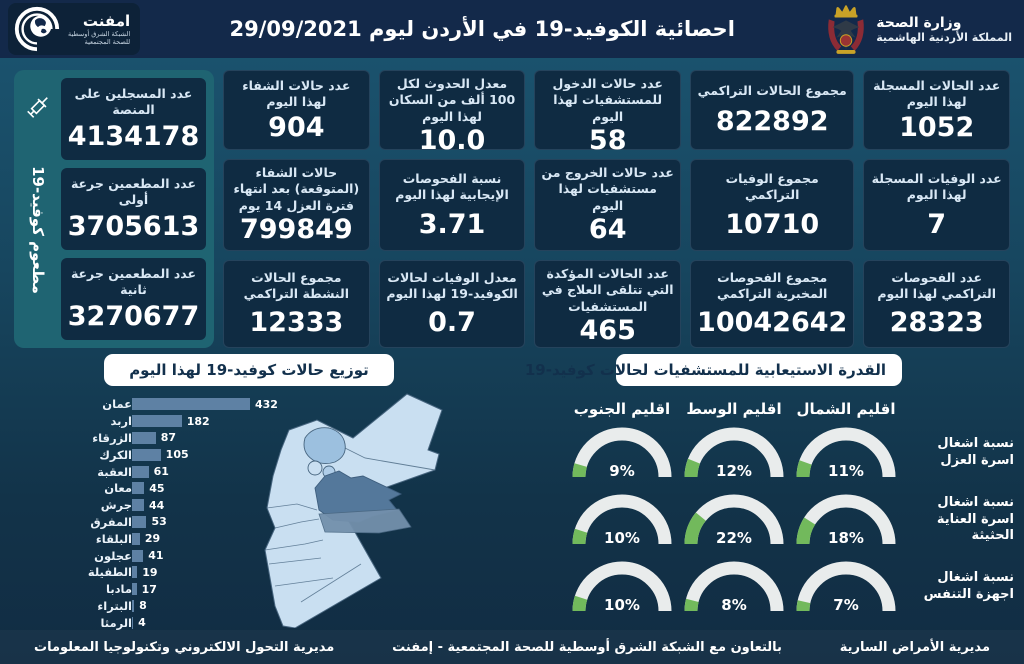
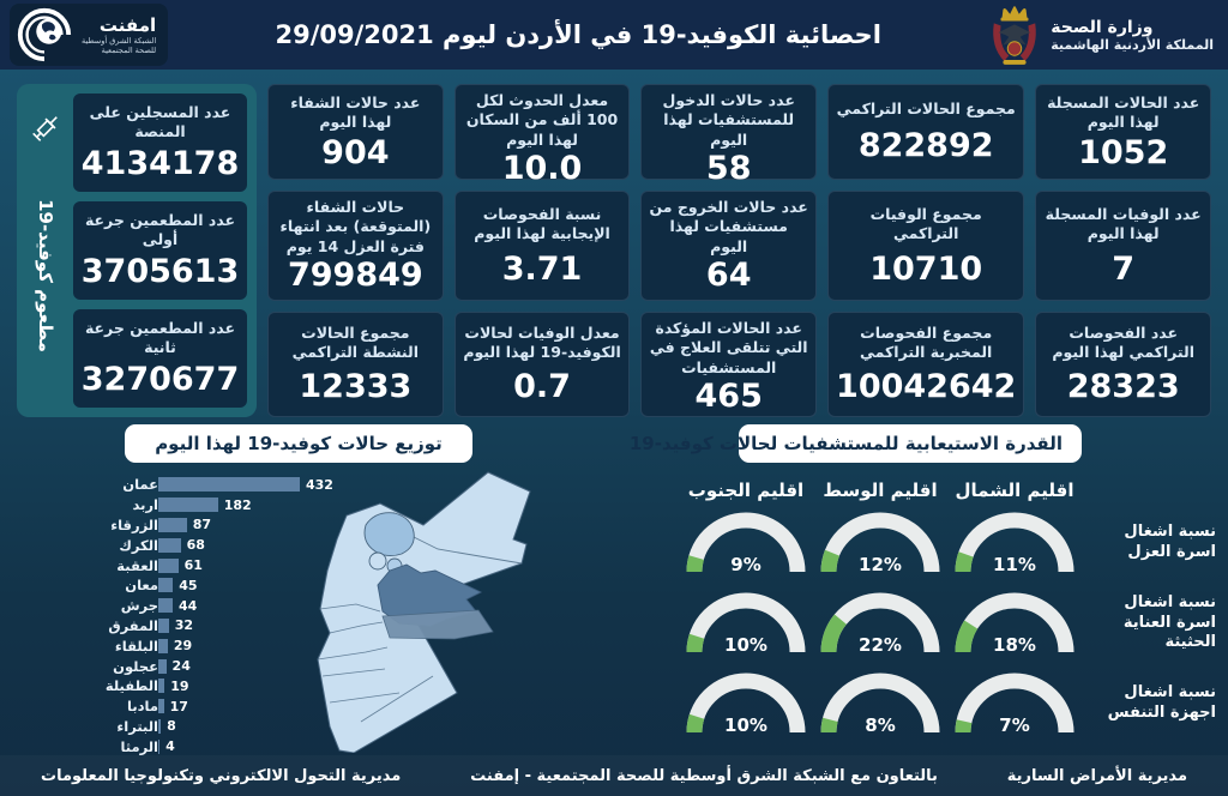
توزيع حالات كوفيد-19 لهذا اليوم/الكرك: 105 -> 68
توزيع حالات كوفيد-19 لهذا اليوم/المفرق: 53 -> 32
توزيع حالات كوفيد-19 لهذا اليوم/عجلون: 41 -> 24
